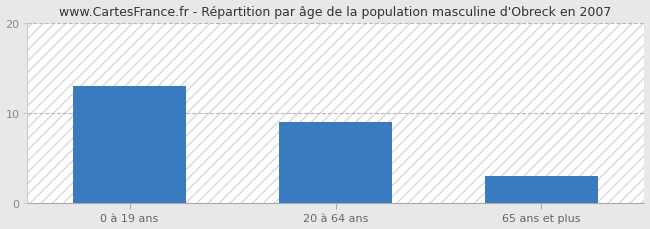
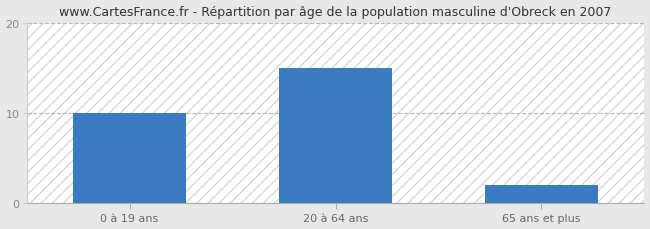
0 à 19 ans: 13 -> 10
20 à 64 ans: 9 -> 15
65 ans et plus: 3 -> 2
